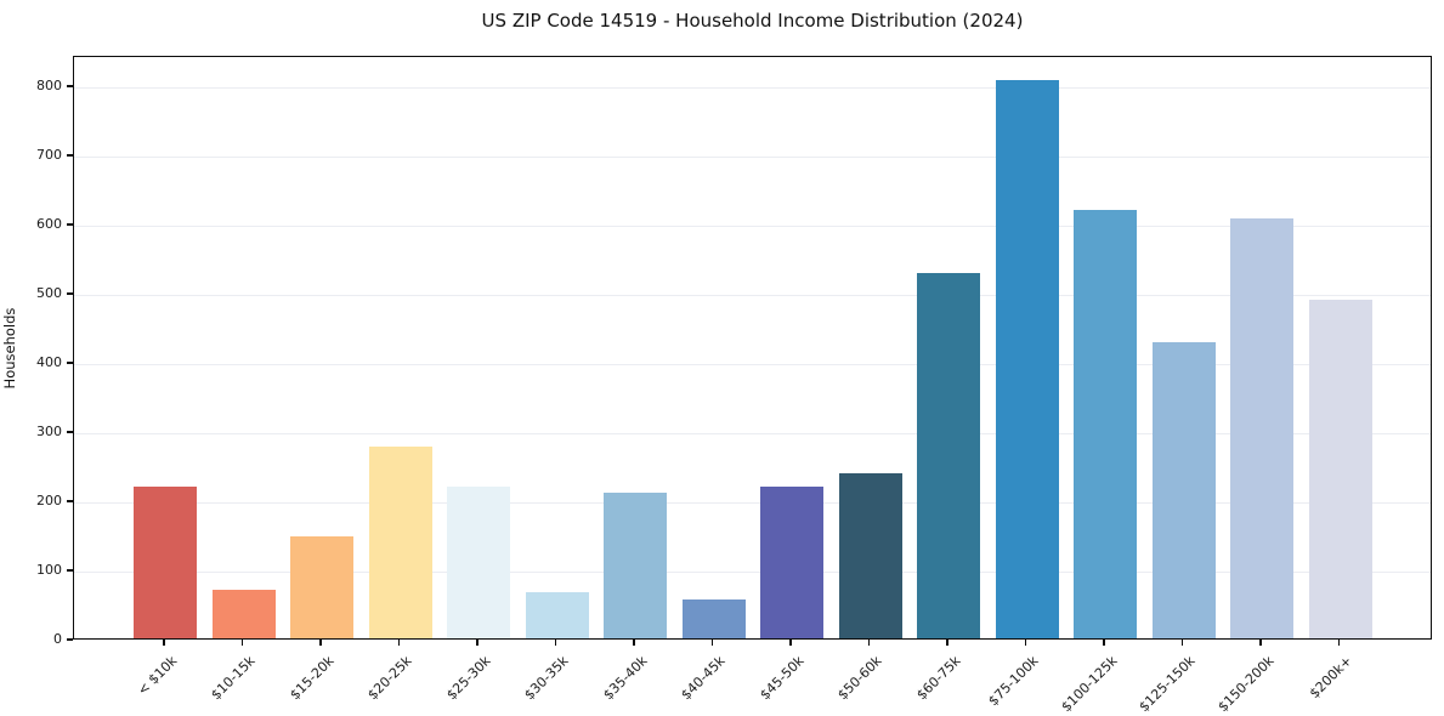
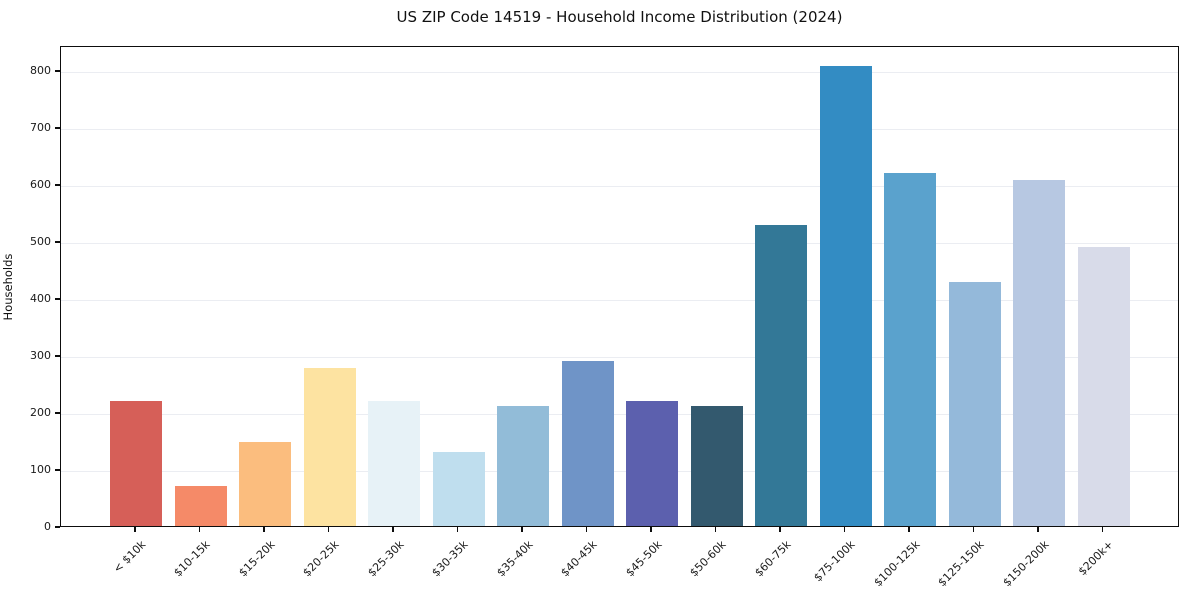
$30-35k: 70 -> 130
$40-45k: 60 -> 290
$50-60k: 240 -> 210
